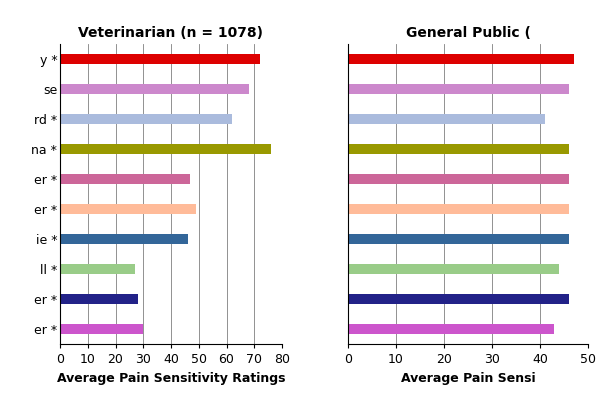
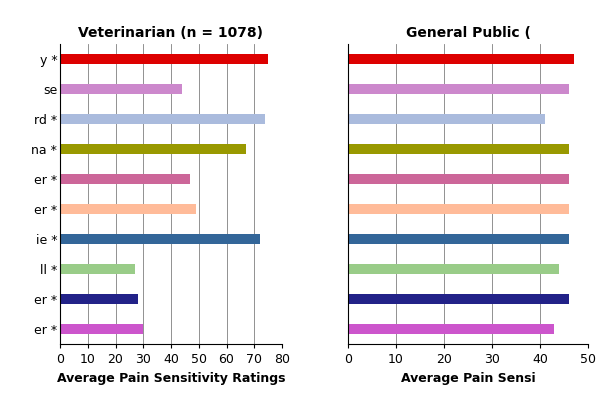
Veterinarian (n = 1078)/y *: 72 -> 75
Veterinarian (n = 1078)/se: 68 -> 44
Veterinarian (n = 1078)/rd *: 62 -> 74
Veterinarian (n = 1078)/na *: 76 -> 67
Veterinarian (n = 1078)/ie *: 46 -> 72
